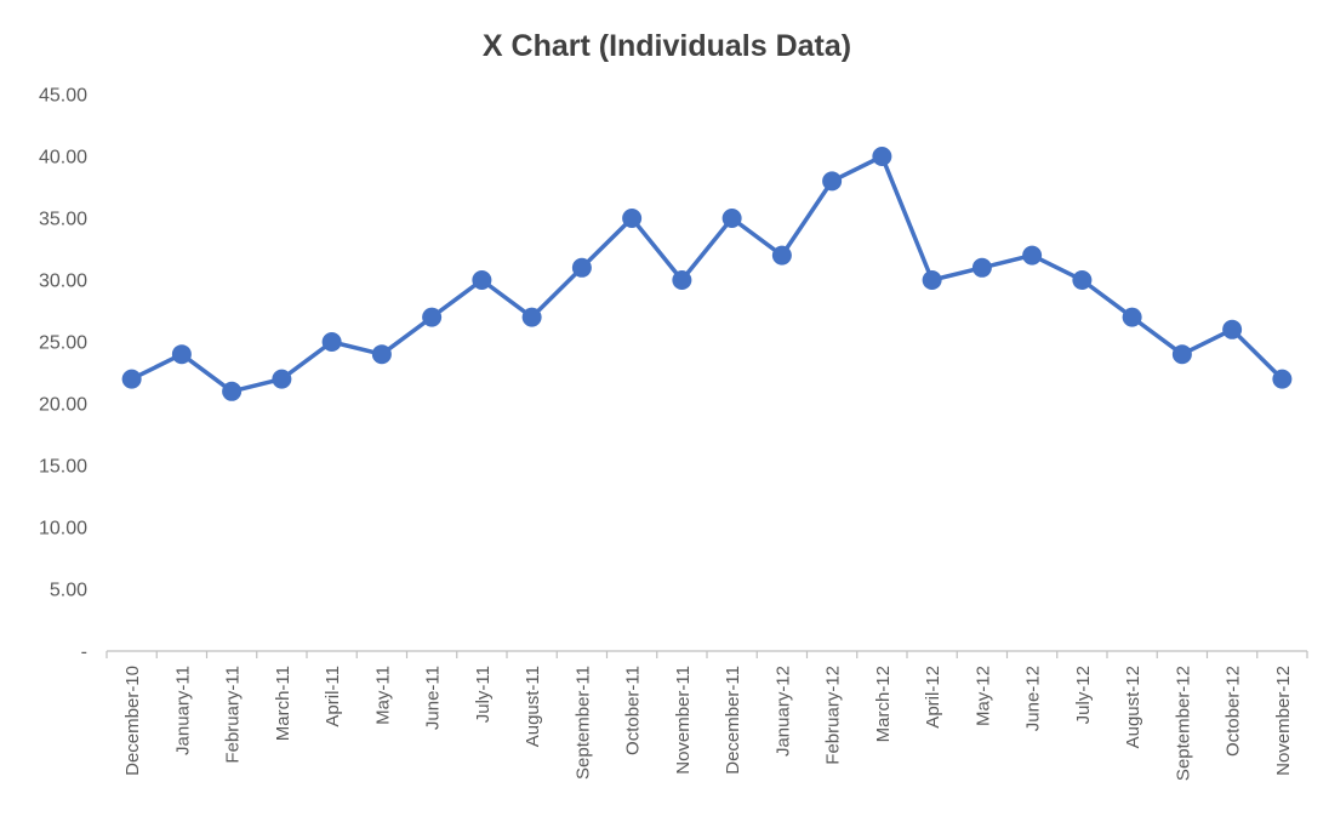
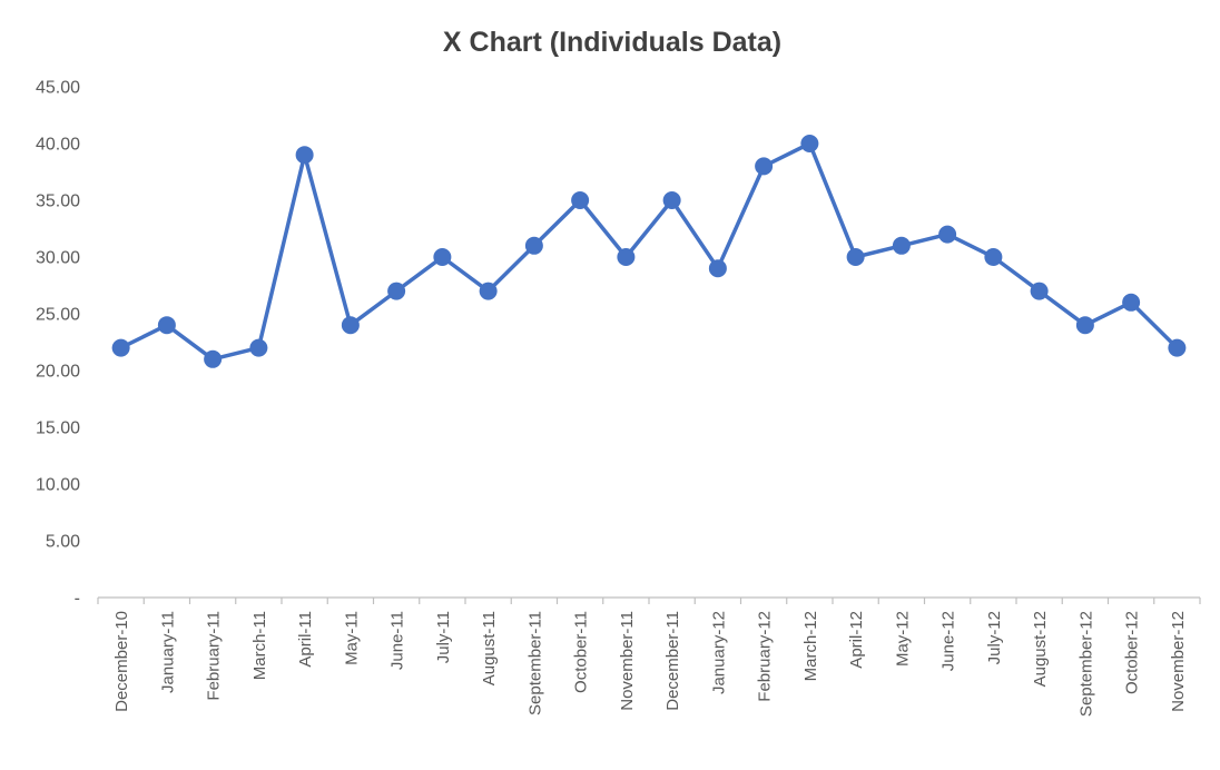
April-11: 25 -> 39
January-12: 32 -> 29
